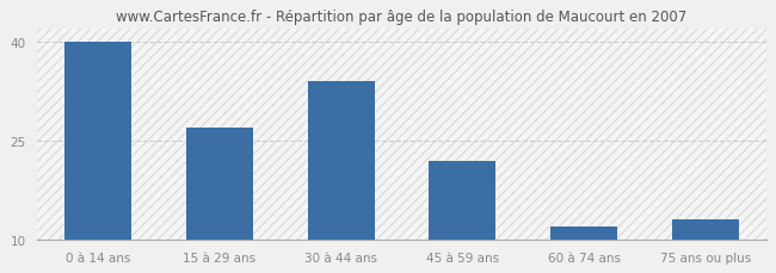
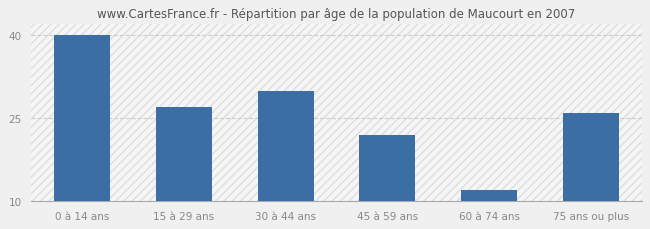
30 à 44 ans: 34 -> 30
75 ans ou plus: 13 -> 26
